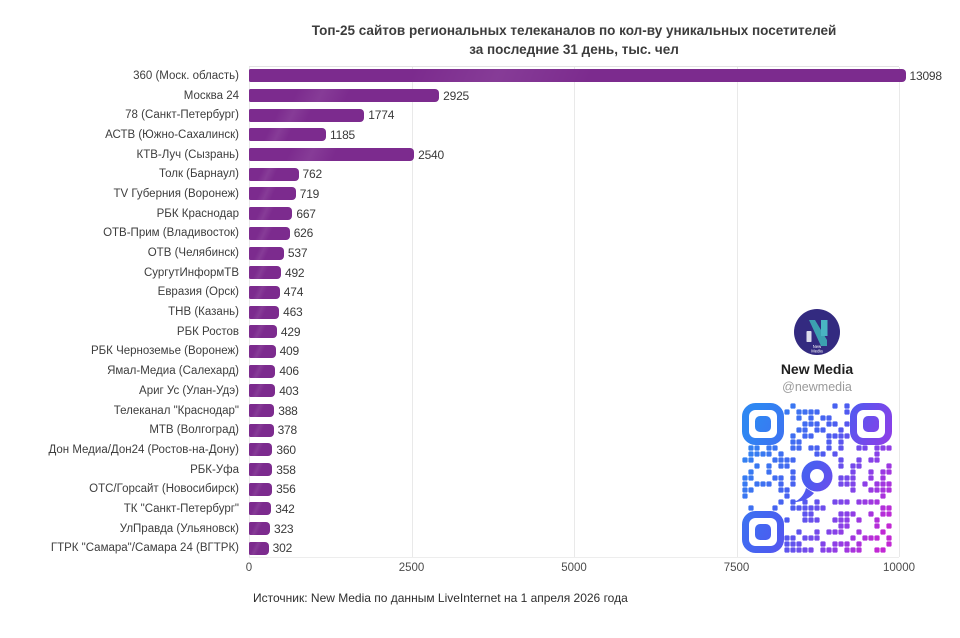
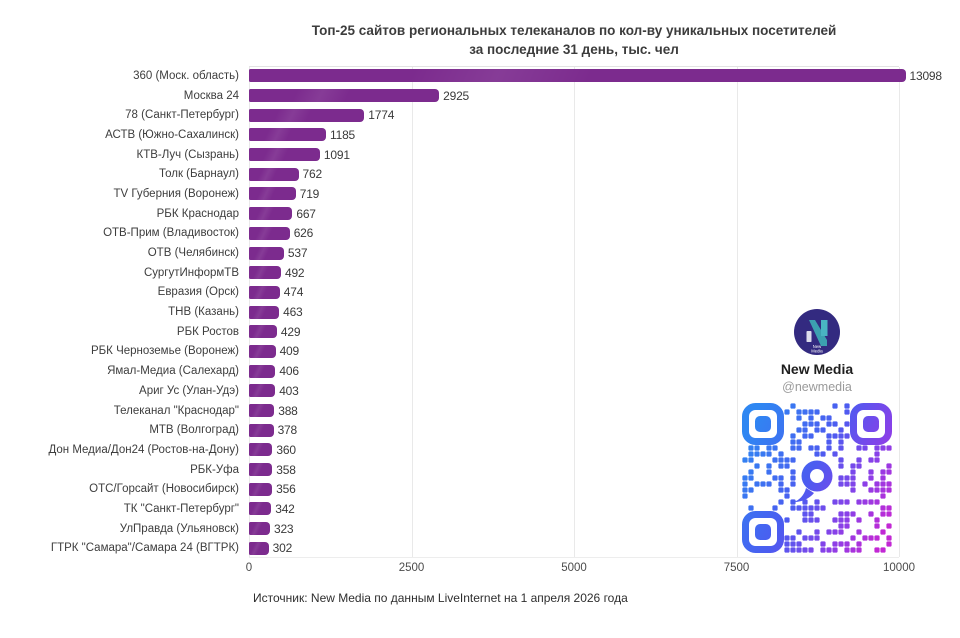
КТВ-Луч (Сызрань): 2540 -> 1091
